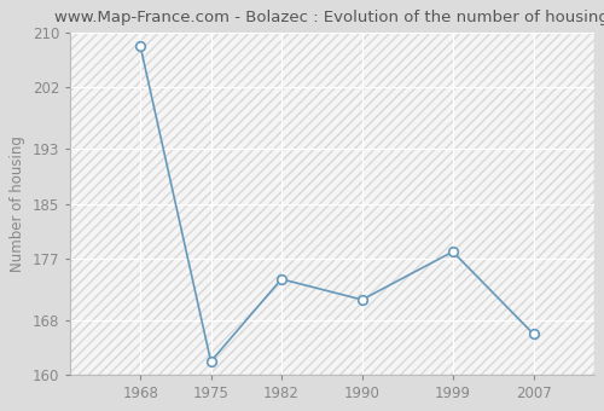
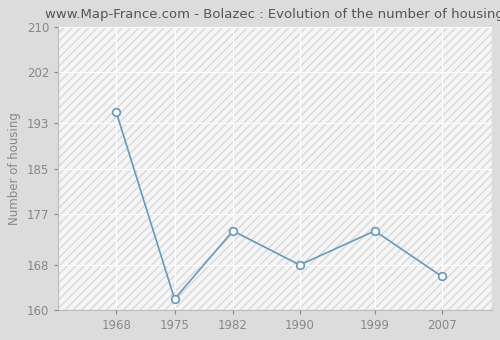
1968: 208 -> 195
1990: 171 -> 168
1999: 178 -> 174
